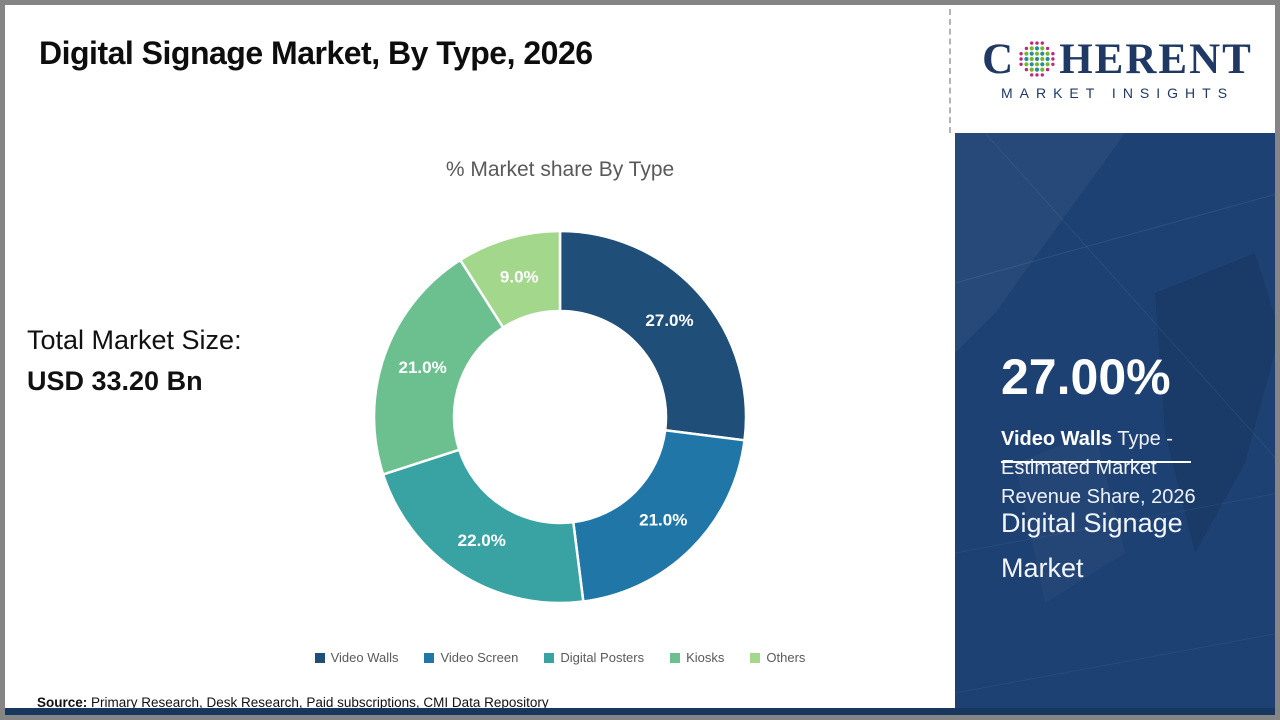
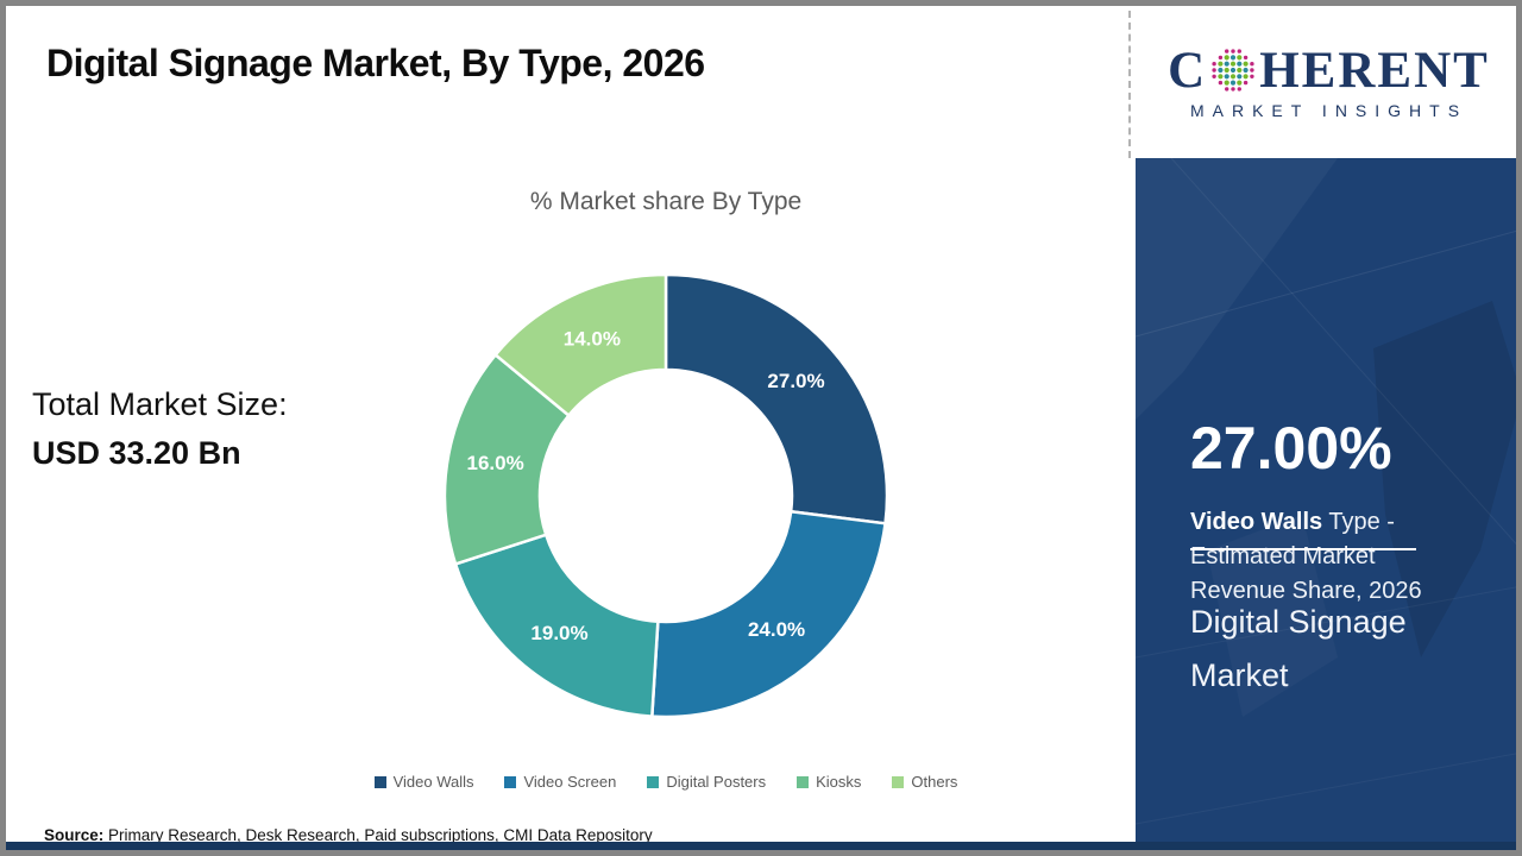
Video Screen: 21.0% -> 24.0%
Digital Posters: 22.0% -> 19.0%
Kiosks: 21.0% -> 16.0%
Others: 9.0% -> 14.0%
